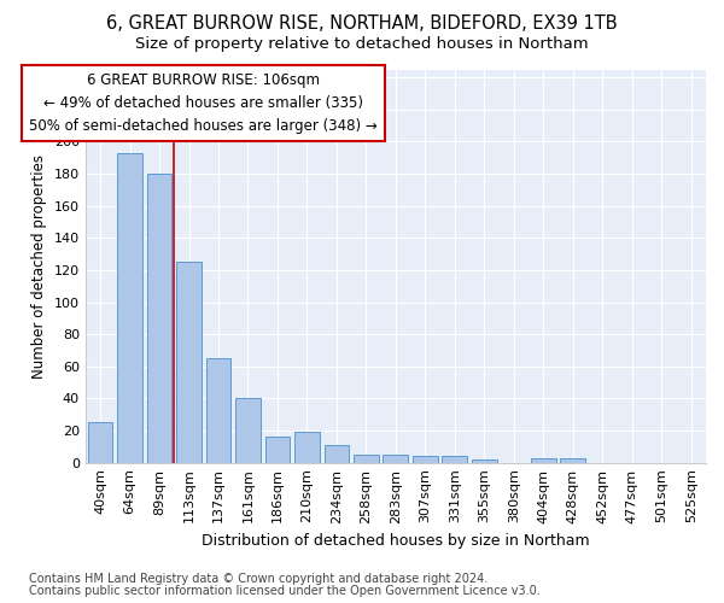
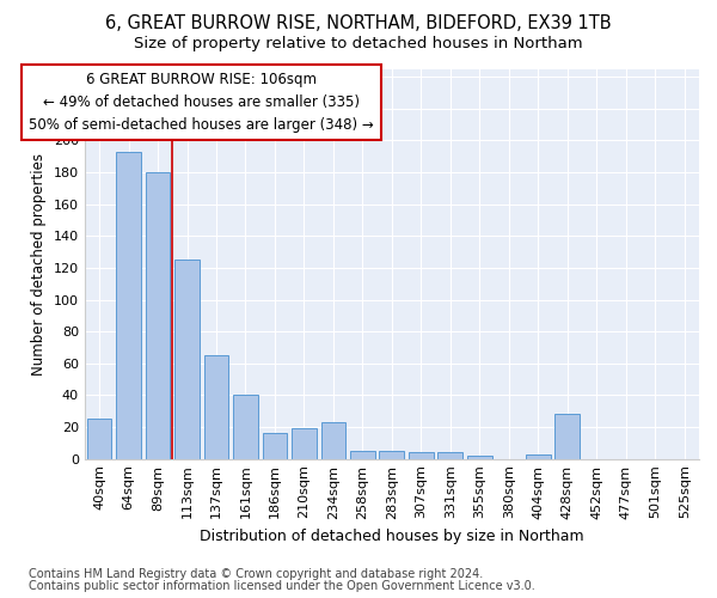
234sqm: 11 -> 23
428sqm: 3 -> 28
